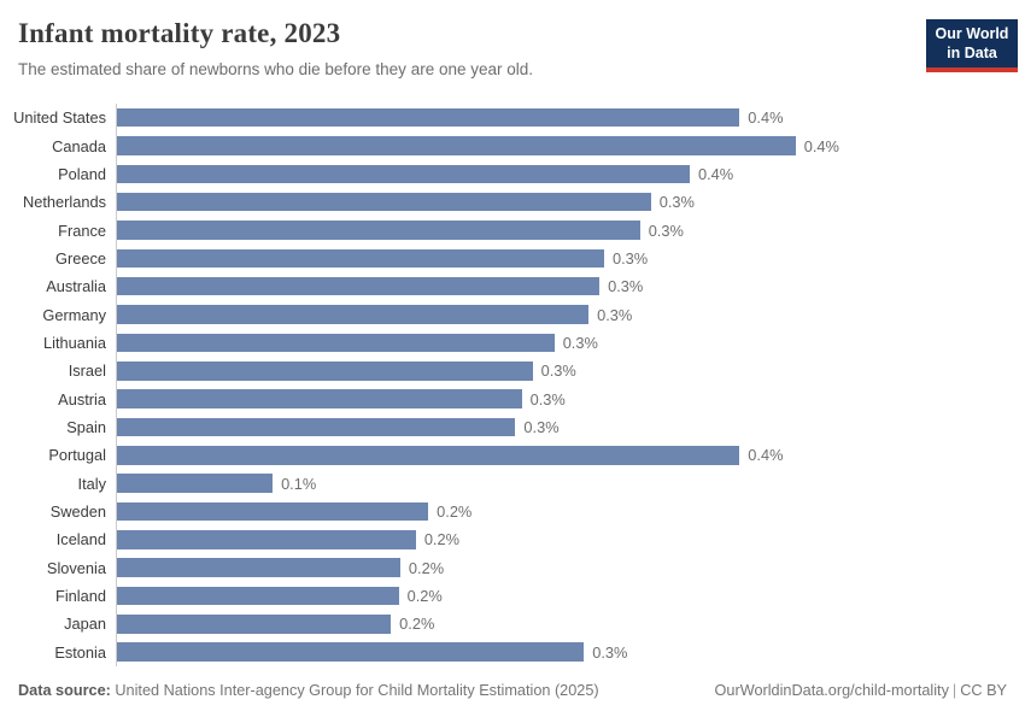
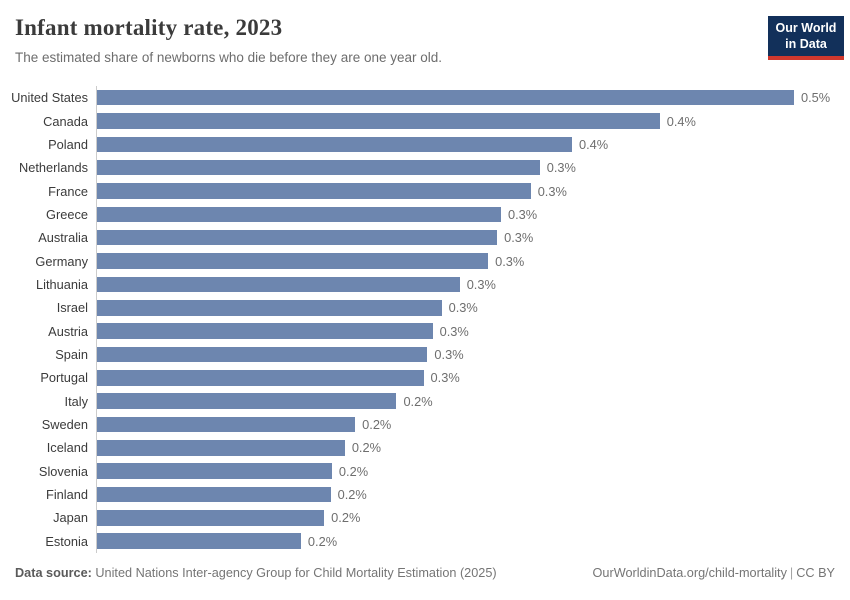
United States: 0.4% -> 0.5%
Portugal: 0.4% -> 0.3%
Italy: 0.1% -> 0.2%
Estonia: 0.3% -> 0.2%
